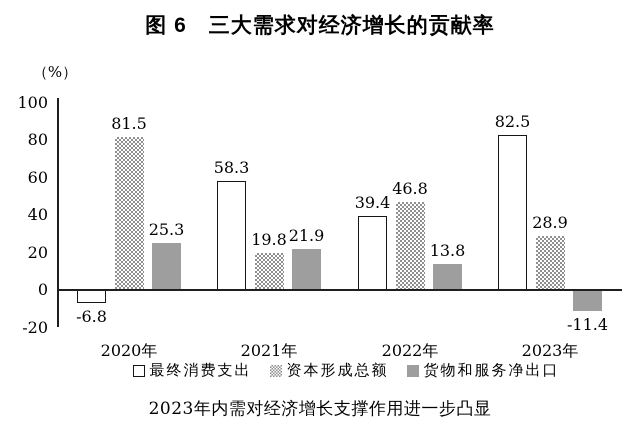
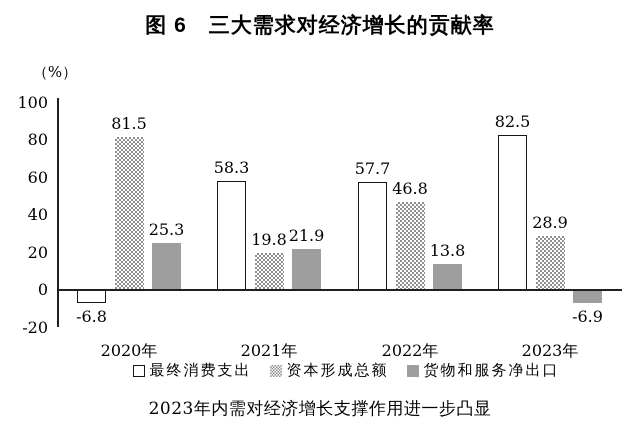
最终消费支出/2022年: 39.4 -> 57.7
货物和服务净出口/2023年: -11.4 -> -6.9
